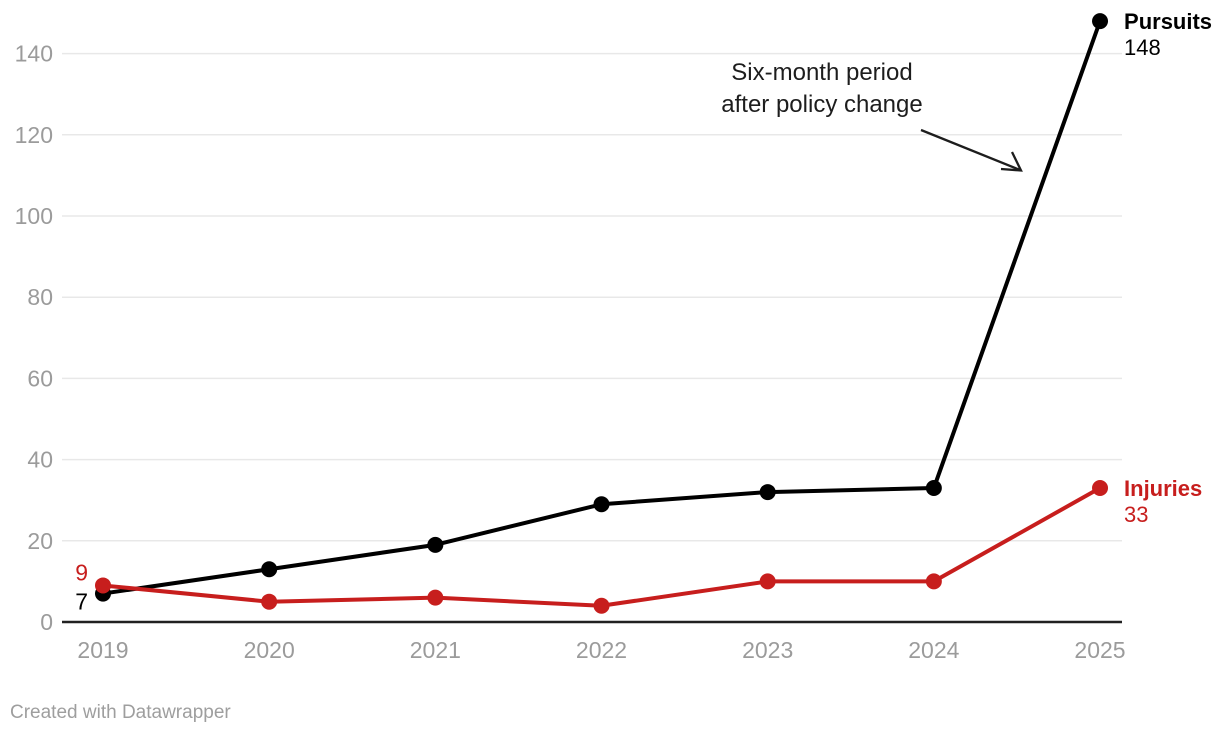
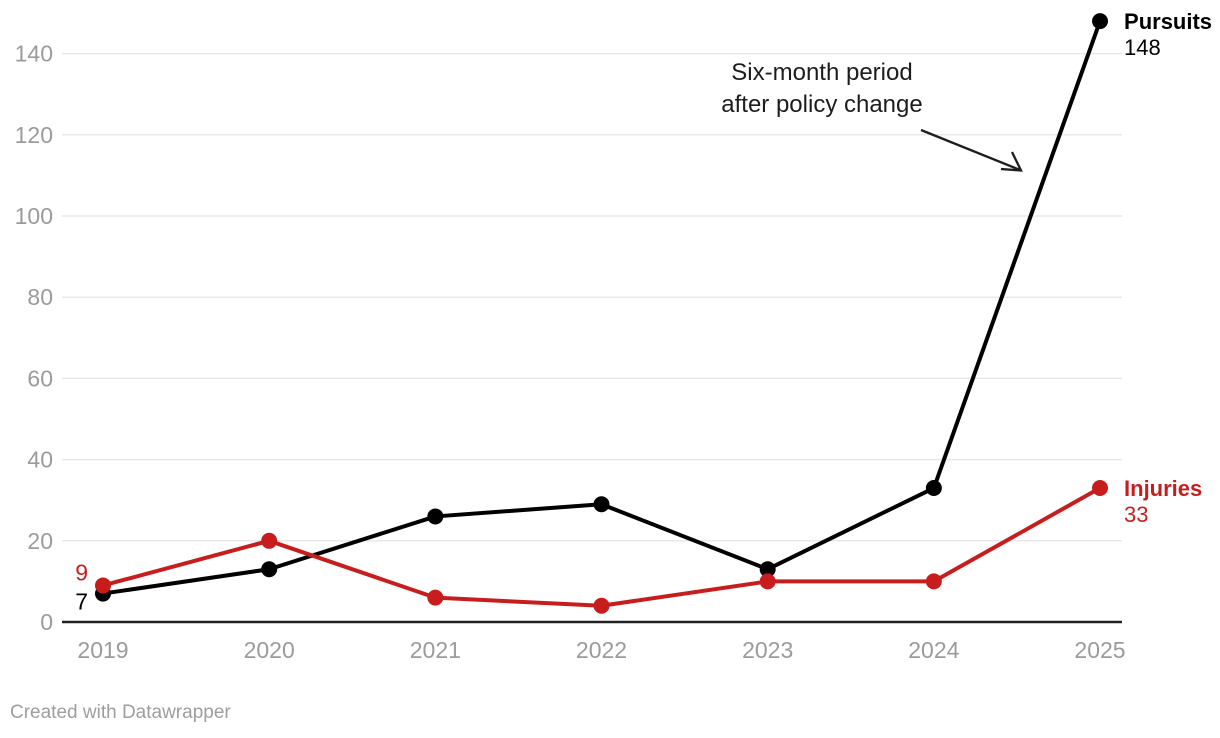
Injuries/2020: 5 -> 20
Pursuits/2021: 19 -> 26
Pursuits/2023: 32 -> 13
